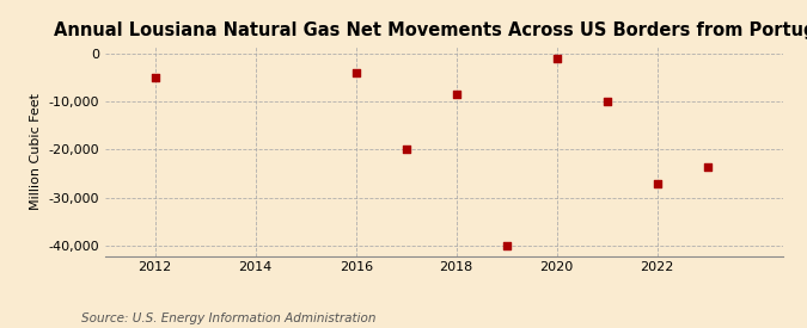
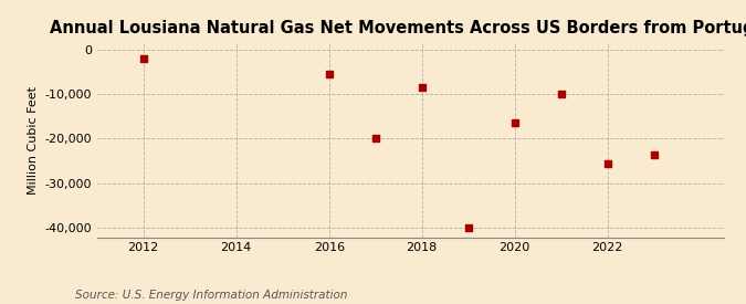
2012: -5,000 -> -2,000
2016: -4,000 -> -5,500
2020: -1,000 -> -16,500
2022: -27,000 -> -25,500
